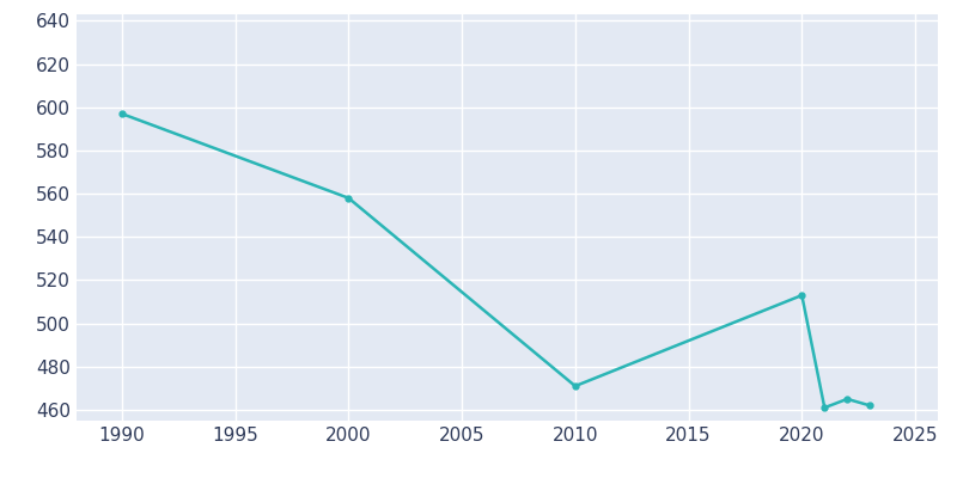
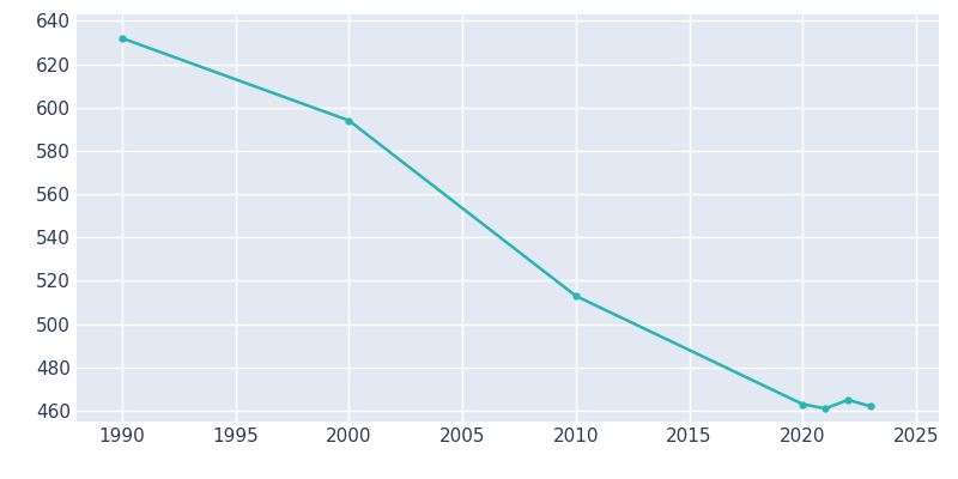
1990: 597 -> 632
2000: 558 -> 594
2010: 471 -> 513
2020: 513 -> 463
